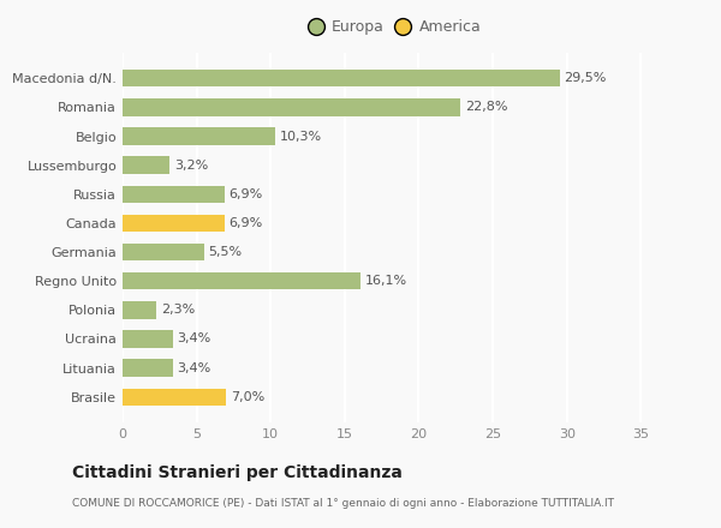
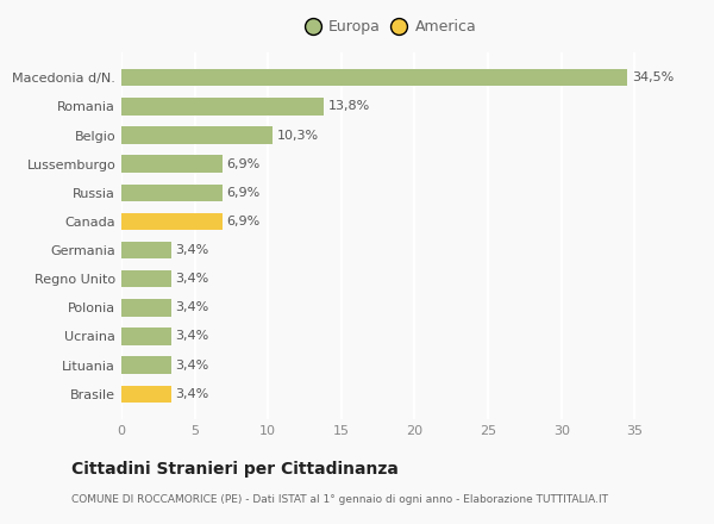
Macedonia d/N.: 29,5% -> 34,5%
Romania: 22,8% -> 13,8%
Lussemburgo: 3,2% -> 6,9%
Germania: 5,5% -> 3,4%
Regno Unito: 16,1% -> 3,4%
Polonia: 2,3% -> 3,4%
Brasile: 7,0% -> 3,4%
